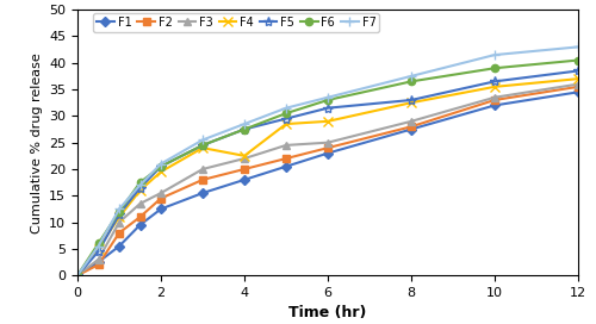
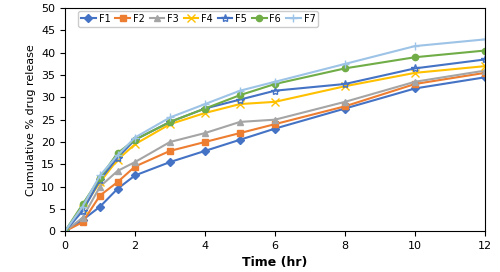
F4/4: 22.5 -> 26.5
